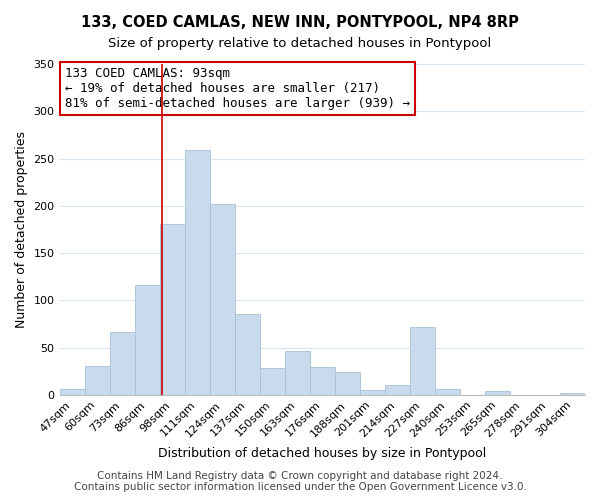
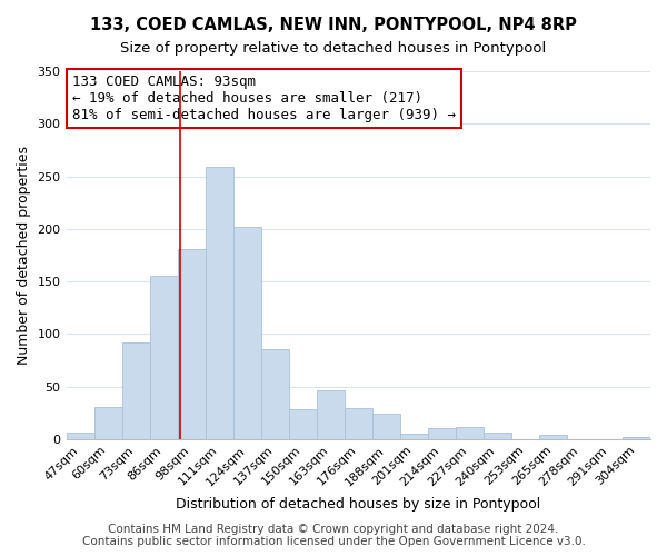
73sqm: 66 -> 92
86sqm: 116 -> 155
227sqm: 72 -> 11
